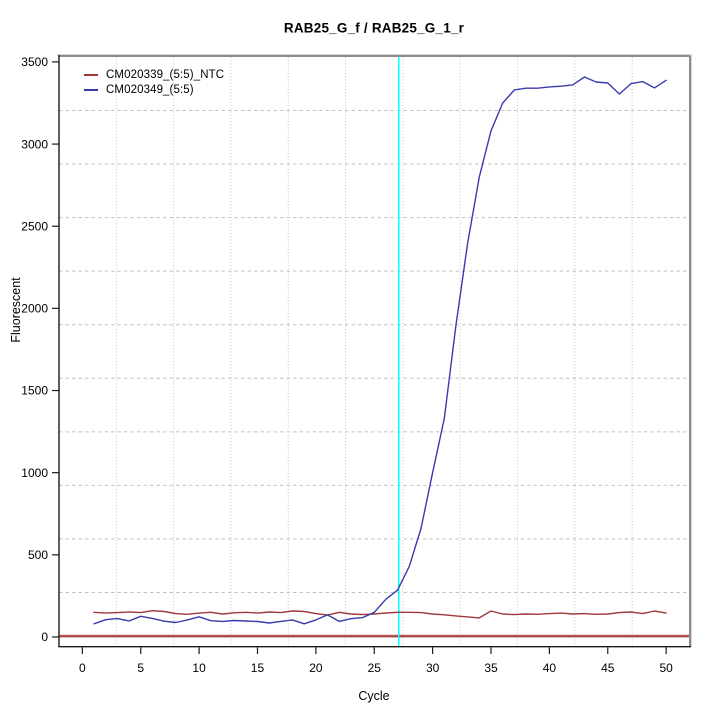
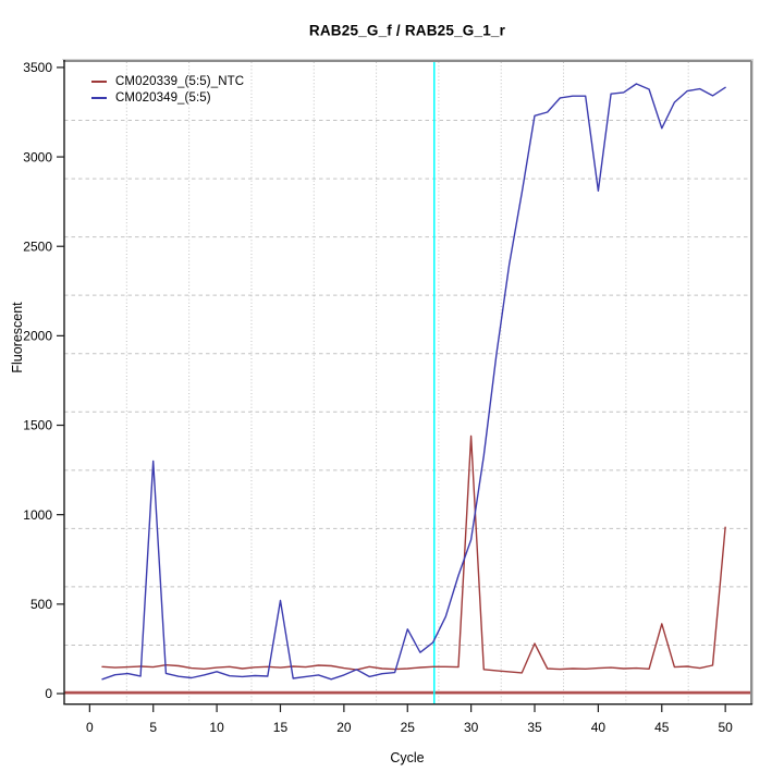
CM020349_(5:5)/5: 130 -> 1300
CM020349_(5:5)/15: 90 -> 520
CM020349_(5:5)/25: 150 -> 360
CM020339_(5:5)_NTC/30: 140 -> 1440
CM020349_(5:5)/30: 1000 -> 860
CM020339_(5:5)_NTC/35: 160 -> 280
CM020349_(5:5)/35: 3080 -> 3230
CM020349_(5:5)/40: 3350 -> 2810
CM020339_(5:5)_NTC/45: 140 -> 390
CM020349_(5:5)/45: 3370 -> 3160
CM020339_(5:5)_NTC/50: 140 -> 930
